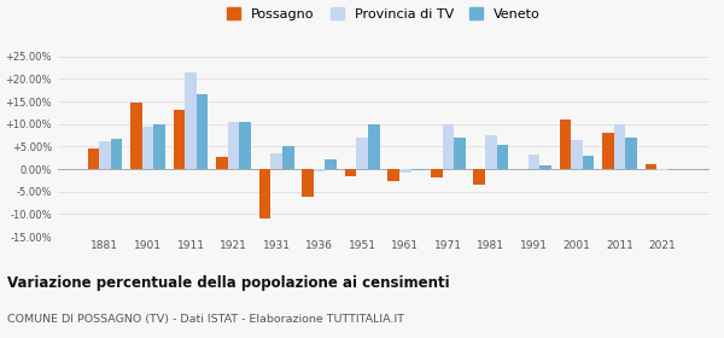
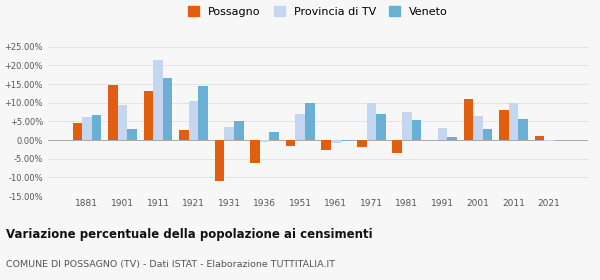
Veneto/1901: 10.0% -> 3.0%
Veneto/1921: 10.5% -> 14.5%
Veneto/2011: 7.0% -> 5.5%
